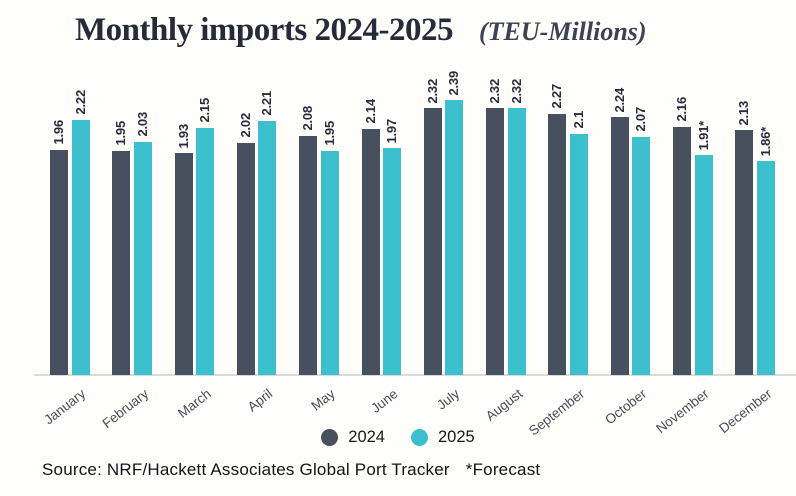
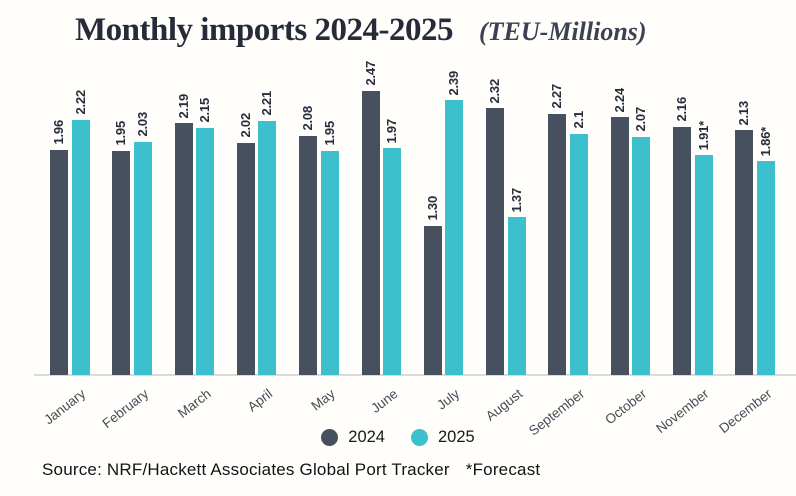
2024/March: 1.93 -> 2.19
2024/June: 2.14 -> 2.47
2024/July: 2.32 -> 1.30
2025/August: 2.32 -> 1.37
